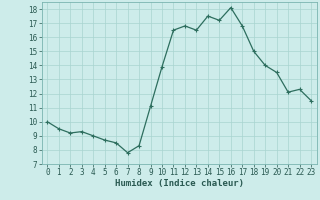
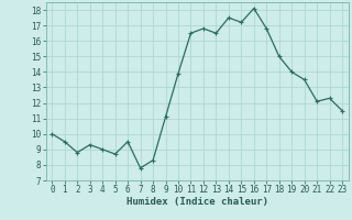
2: 9.2 -> 8.8
6: 8.5 -> 9.5
